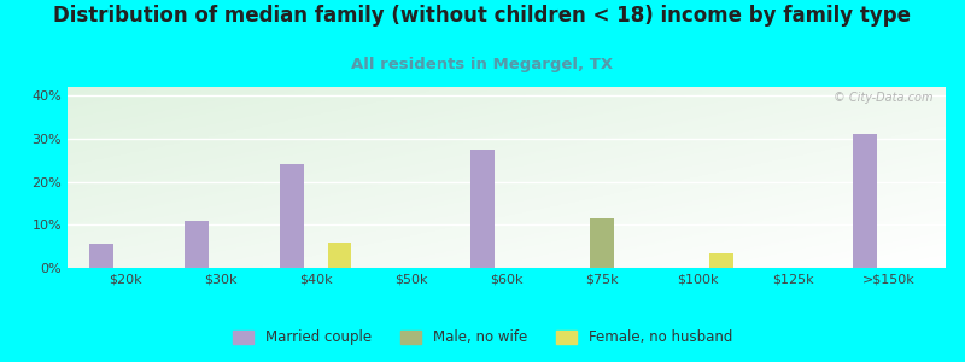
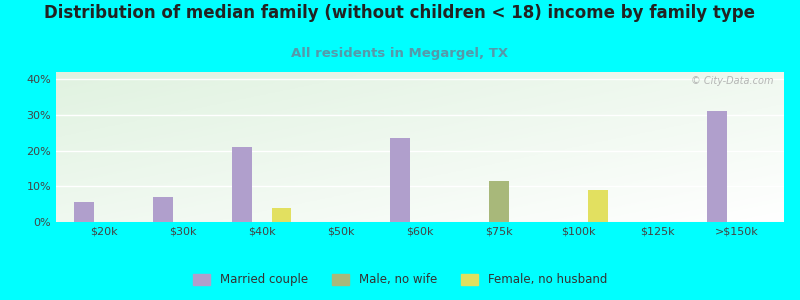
Married couple/$30k: 11.0% -> 7.0%
Married couple/$40k: 24.0% -> 21.0%
Female, no husband/$40k: 6.0% -> 4.0%
Married couple/$60k: 27.5% -> 23.5%
Female, no husband/$100k: 3.5% -> 9.0%
